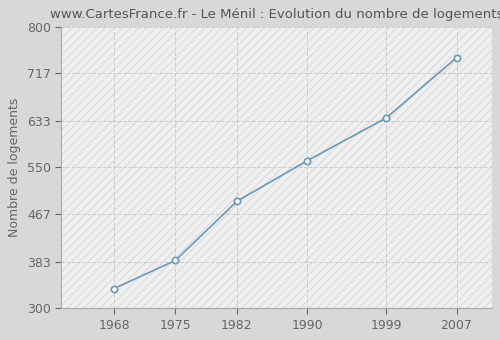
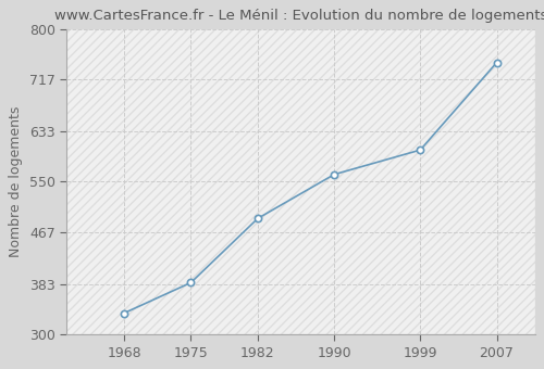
1999: 638 -> 602
